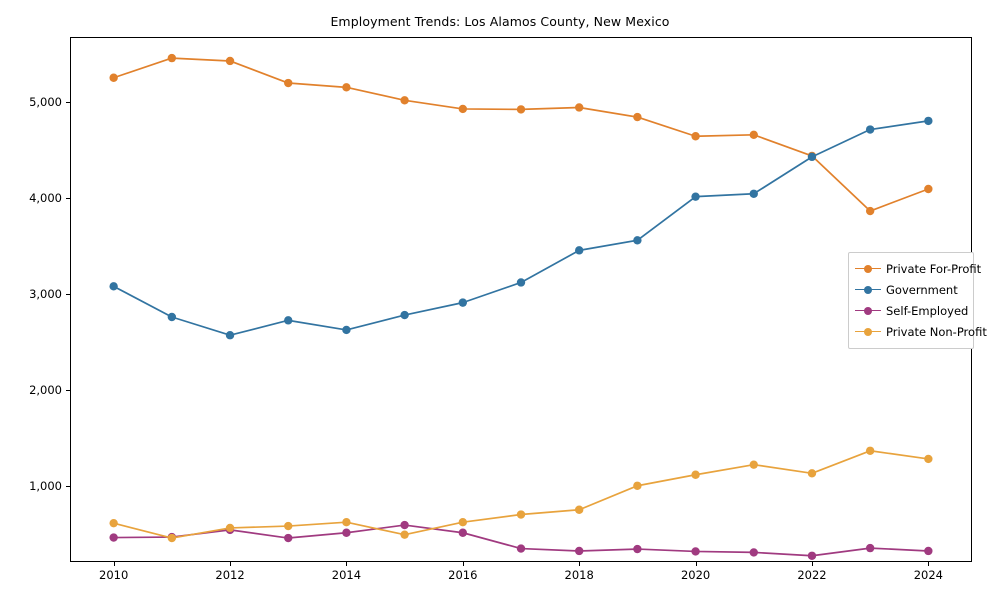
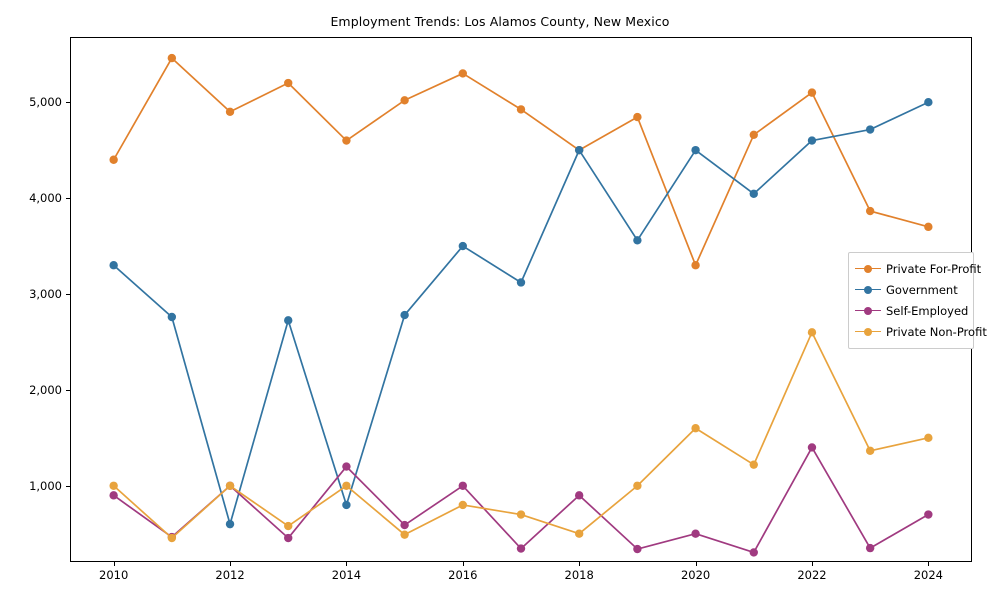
Private For-Profit/2010: 5300 -> 4400
Government/2010: 3100 -> 3300
Self-Employed/2010: 500 -> 900
Private Non-Profit/2010: 600 -> 1000
Private For-Profit/2012: 5400 -> 4900
Government/2012: 2600 -> 600
Self-Employed/2012: 500 -> 1000
Private Non-Profit/2012: 600 -> 1000
Private For-Profit/2014: 5200 -> 4600
Government/2014: 2600 -> 800
Self-Employed/2014: 500 -> 1200
Private Non-Profit/2014: 600 -> 1000
Private For-Profit/2016: 4900 -> 5300
Government/2016: 2900 -> 3500
Self-Employed/2016: 500 -> 1000
Private Non-Profit/2016: 600 -> 800
Private For-Profit/2018: 4900 -> 4500
Government/2018: 3500 -> 4500
Self-Employed/2018: 300 -> 900
Private Non-Profit/2018: 800 -> 500
Private For-Profit/2020: 4600 -> 3300
Government/2020: 4000 -> 4500
Self-Employed/2020: 300 -> 500
Private Non-Profit/2020: 1100 -> 1600
Private For-Profit/2022: 4400 -> 5100
Government/2022: 4400 -> 4600
Self-Employed/2022: 300 -> 1400
Private Non-Profit/2022: 1100 -> 2600
Private For-Profit/2024: 4100 -> 3700
Government/2024: 4800 -> 5000
Self-Employed/2024: 300 -> 700
Private Non-Profit/2024: 1300 -> 1500
